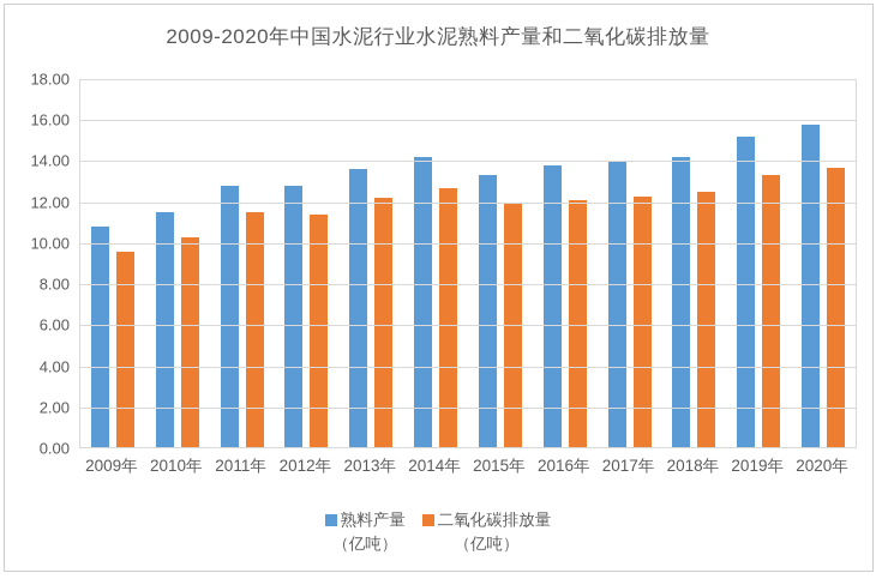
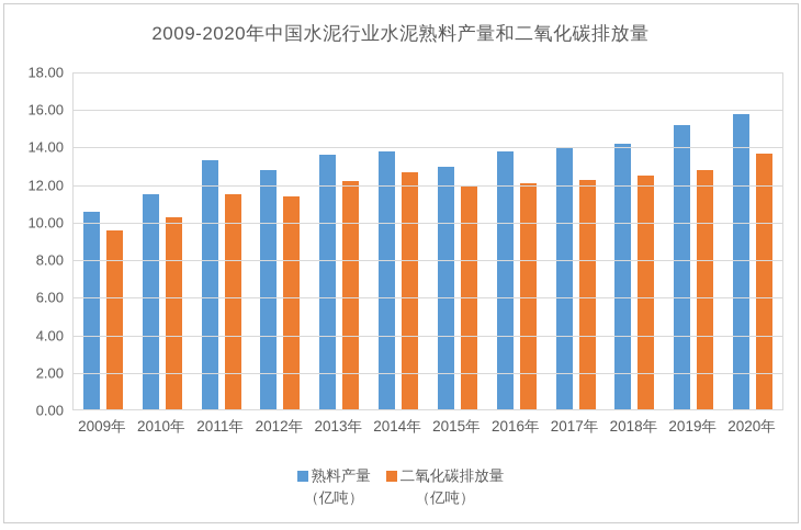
熟料产量（亿吨）/2009年: 10.8 -> 10.6
熟料产量（亿吨）/2011年: 12.8 -> 13.3
熟料产量（亿吨）/2014年: 14.2 -> 13.8
熟料产量（亿吨）/2015年: 13.3 -> 13.0
二氧化碳排放量（亿吨）/2019年: 13.3 -> 12.8
